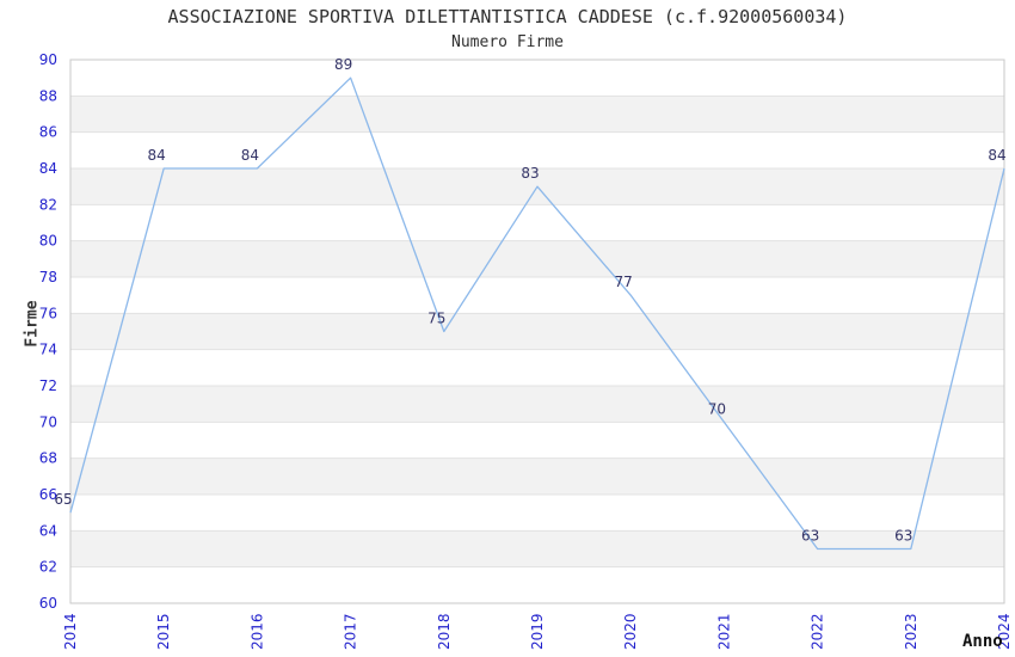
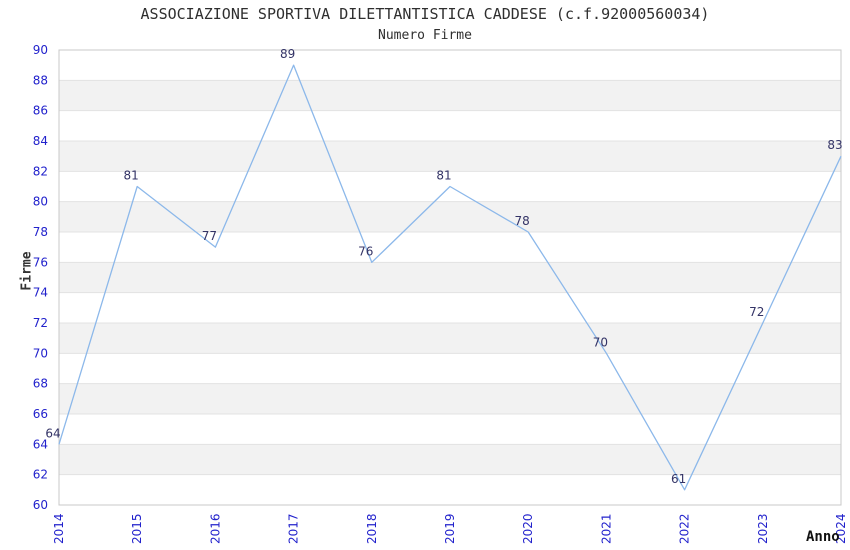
2014: 65 -> 64
2015: 84 -> 81
2016: 84 -> 77
2018: 75 -> 76
2019: 83 -> 81
2020: 77 -> 78
2022: 63 -> 61
2023: 63 -> 72
2024: 84 -> 83
